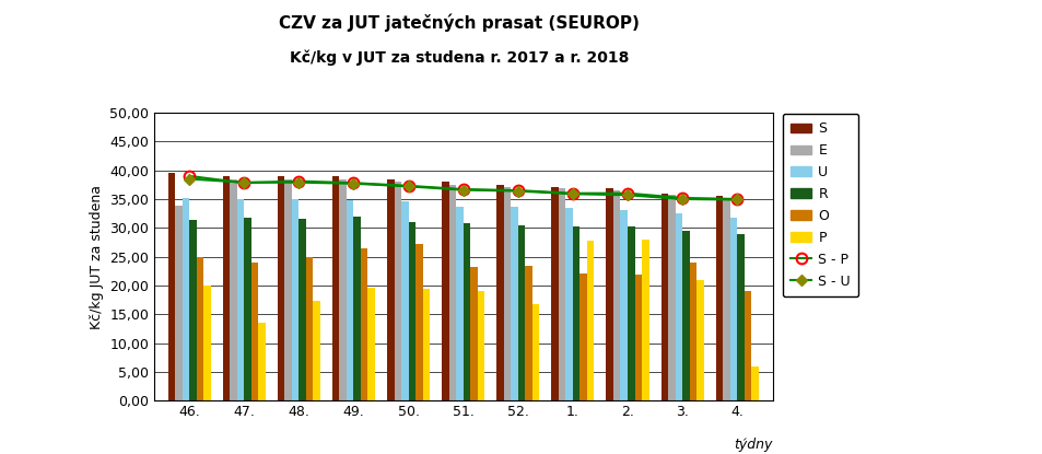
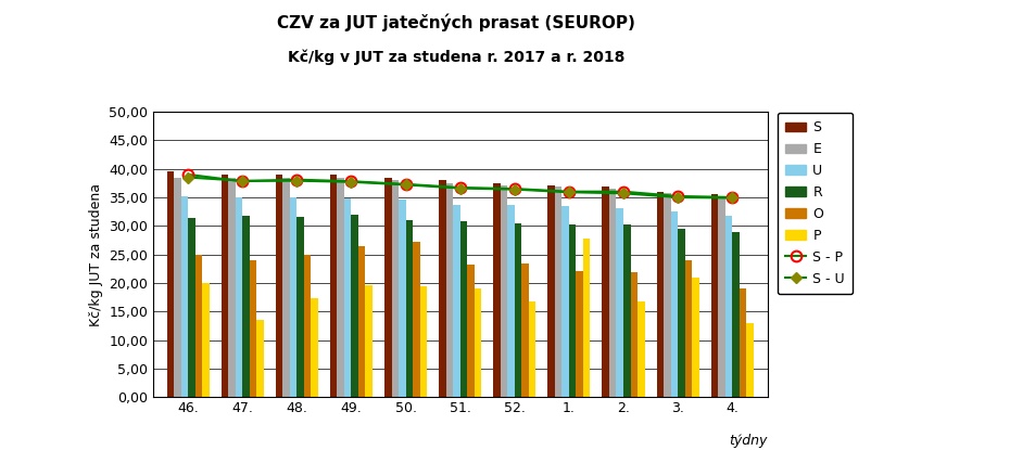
E/46.: 33,8 -> 38,5
P/2.: 28,0 -> 16,8
P/4.: 6,0 -> 13,0
